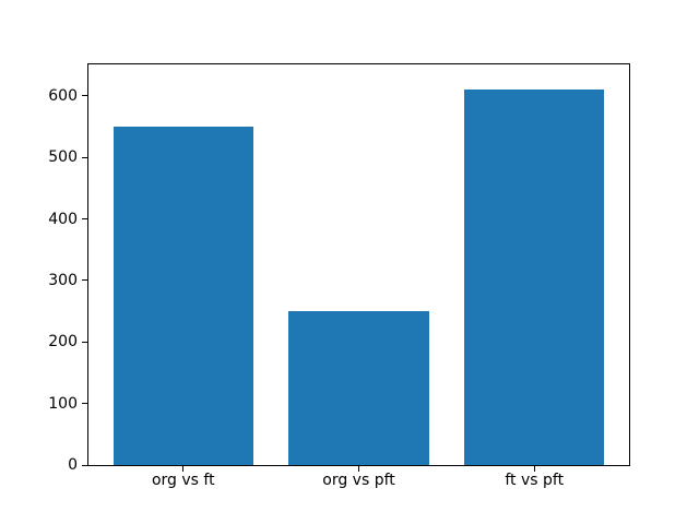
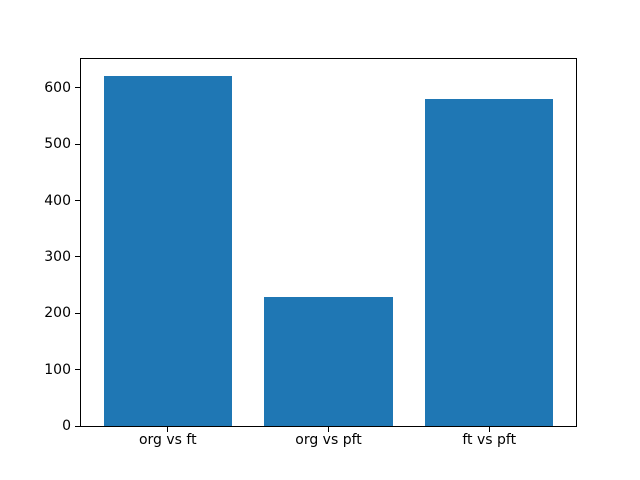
org vs ft: 550 -> 620
org vs pft: 250 -> 230
ft vs pft: 610 -> 580
